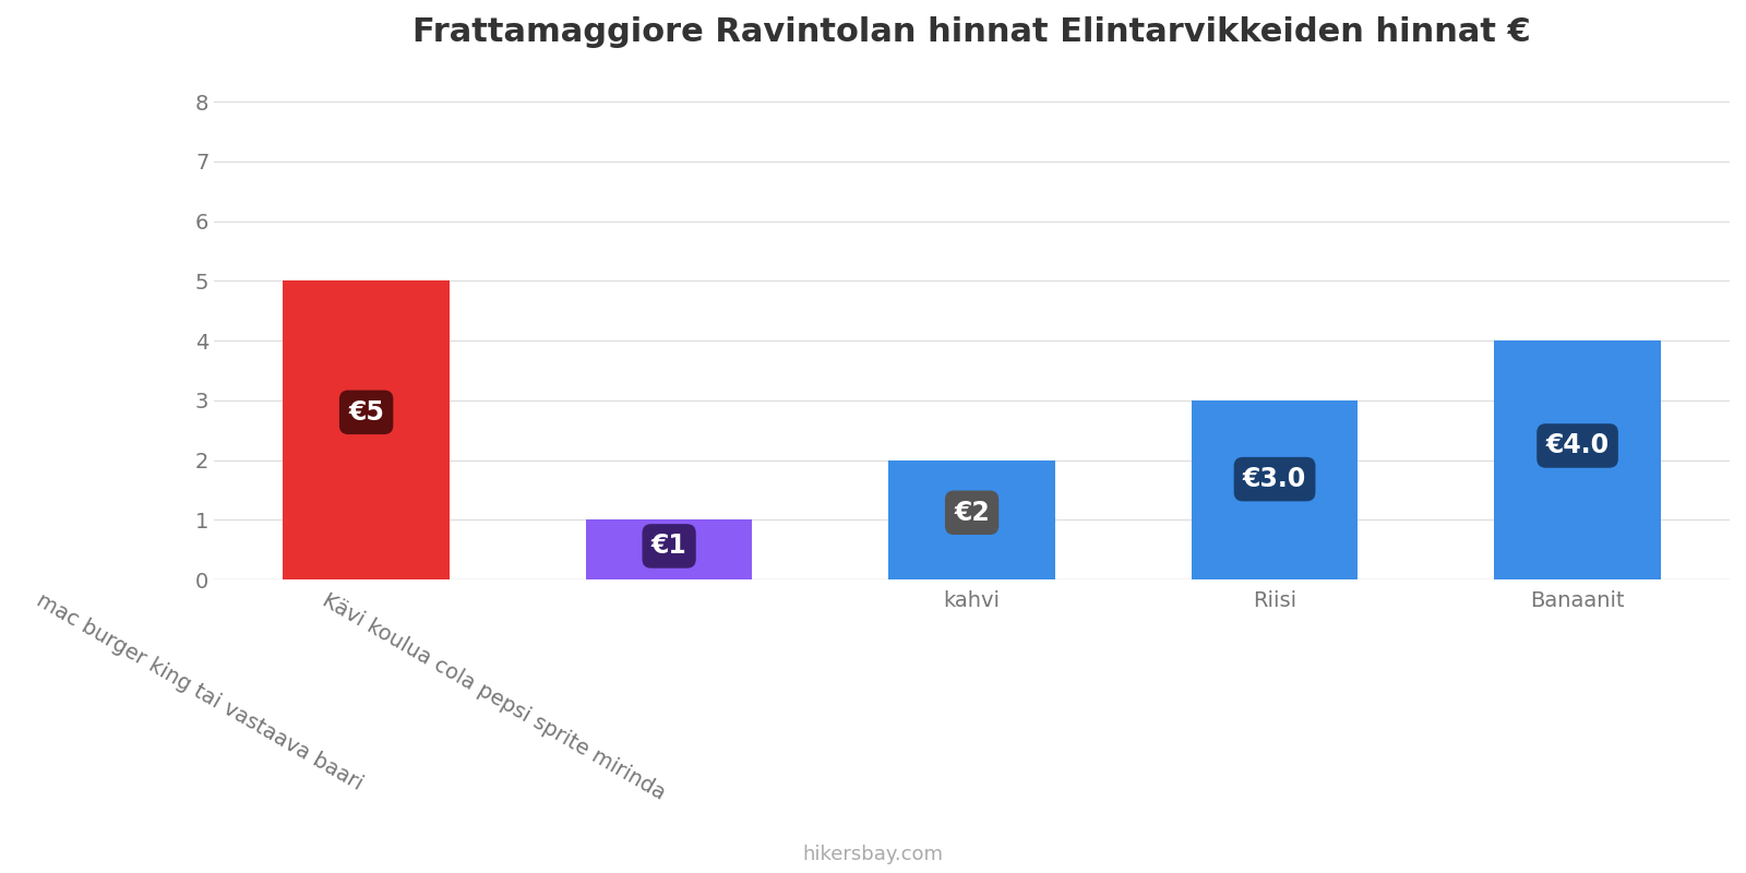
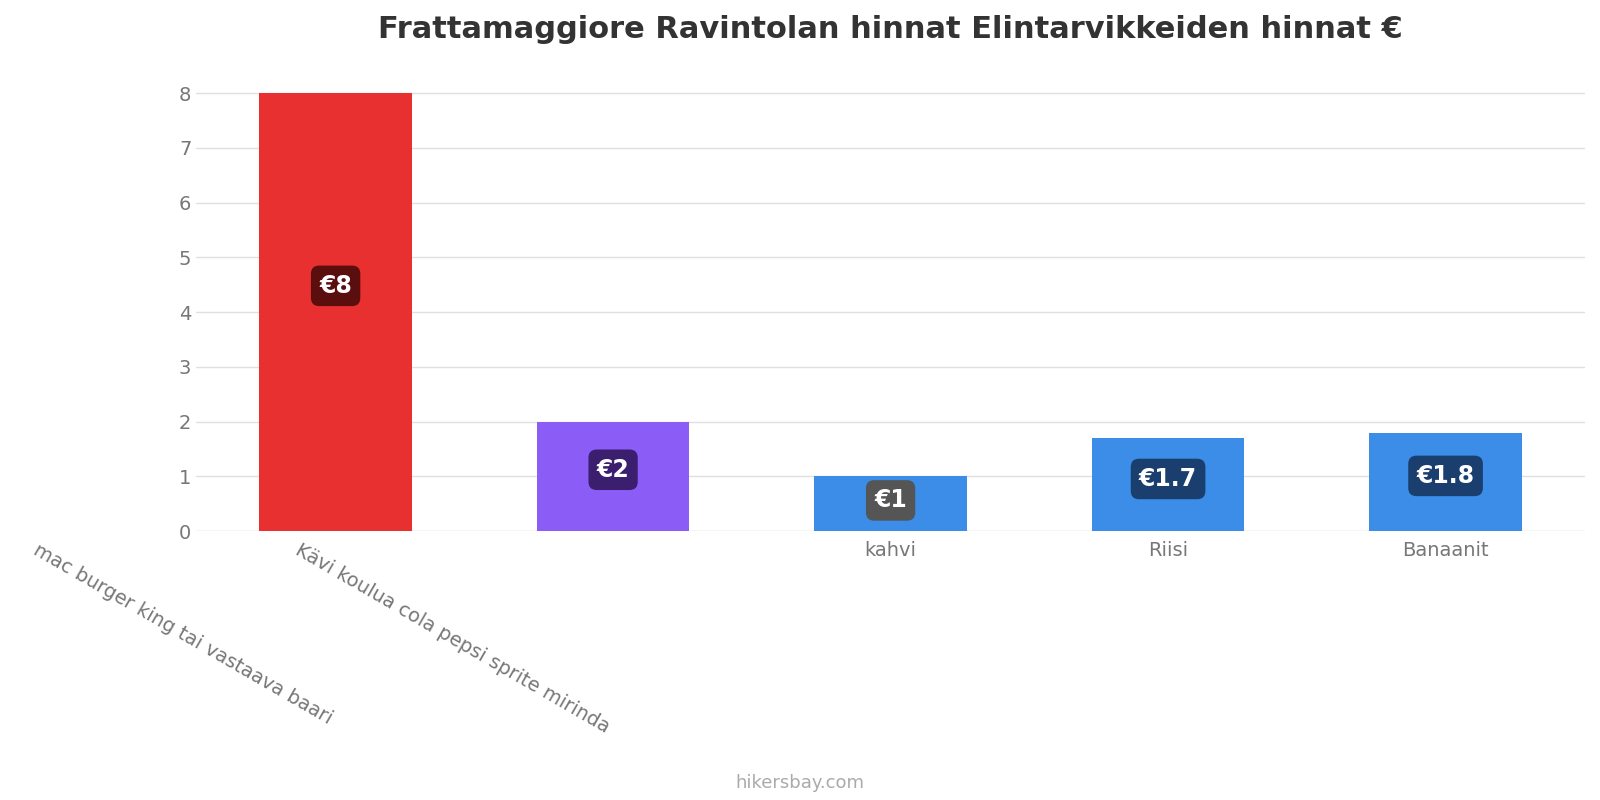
mac burger king tai vastaava baari: €5 -> €8
Kävi koulua cola pepsi sprite mirinda: €1 -> €2
kahvi: €2 -> €1
Riisi: €3.0 -> €1.7
Banaanit: €4.0 -> €1.8
